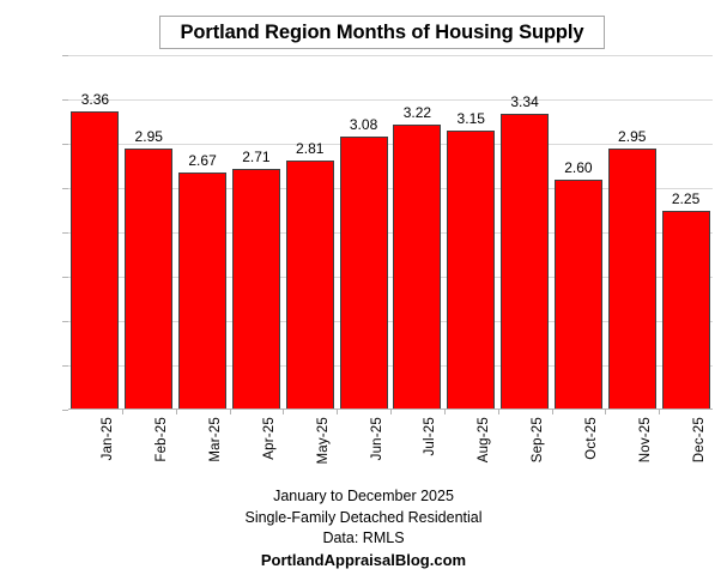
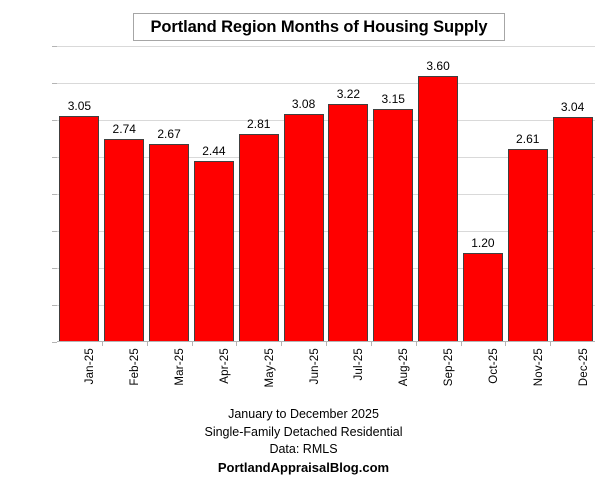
Jan-25: 3.36 -> 3.05
Feb-25: 2.95 -> 2.74
Apr-25: 2.71 -> 2.44
Sep-25: 3.34 -> 3.60
Oct-25: 2.60 -> 1.20
Nov-25: 2.95 -> 2.61
Dec-25: 2.25 -> 3.04
